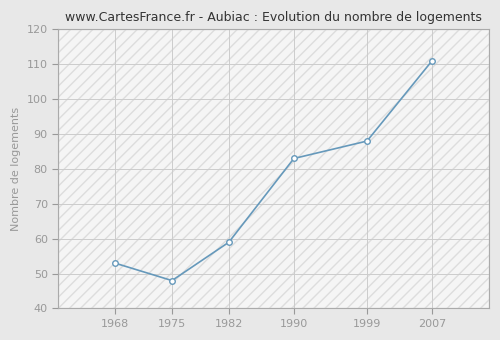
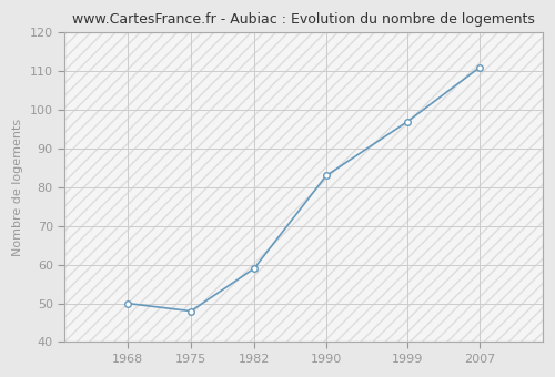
1968: 53 -> 50
1999: 88 -> 97
